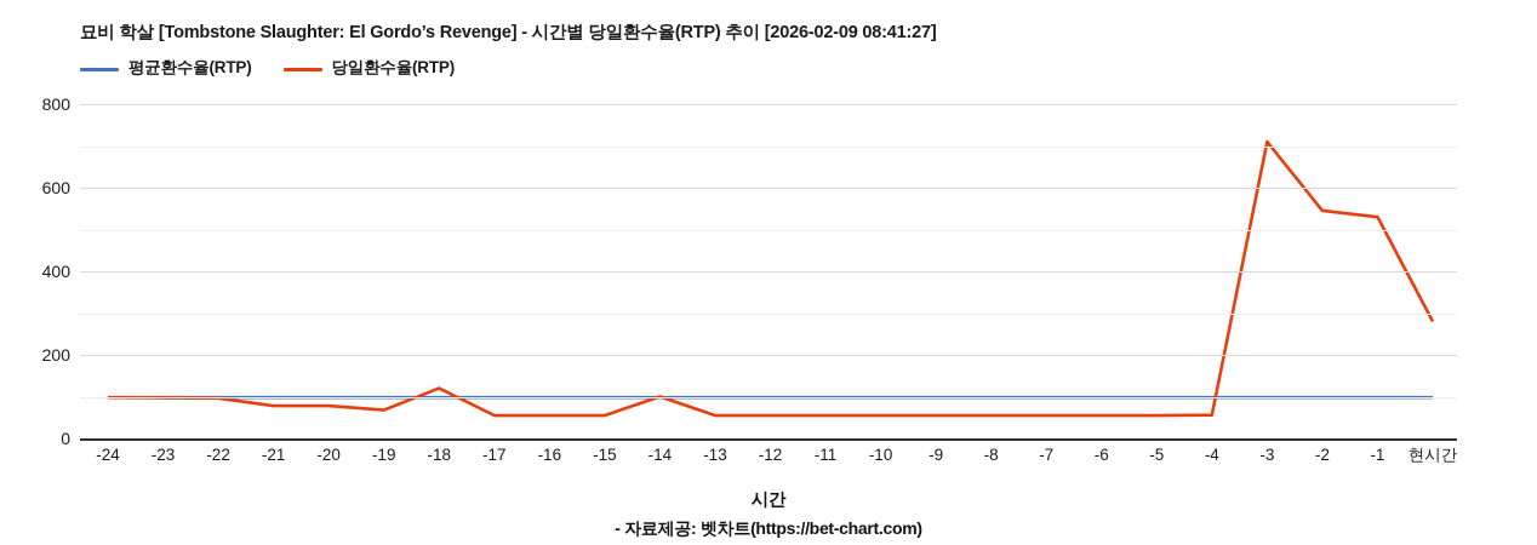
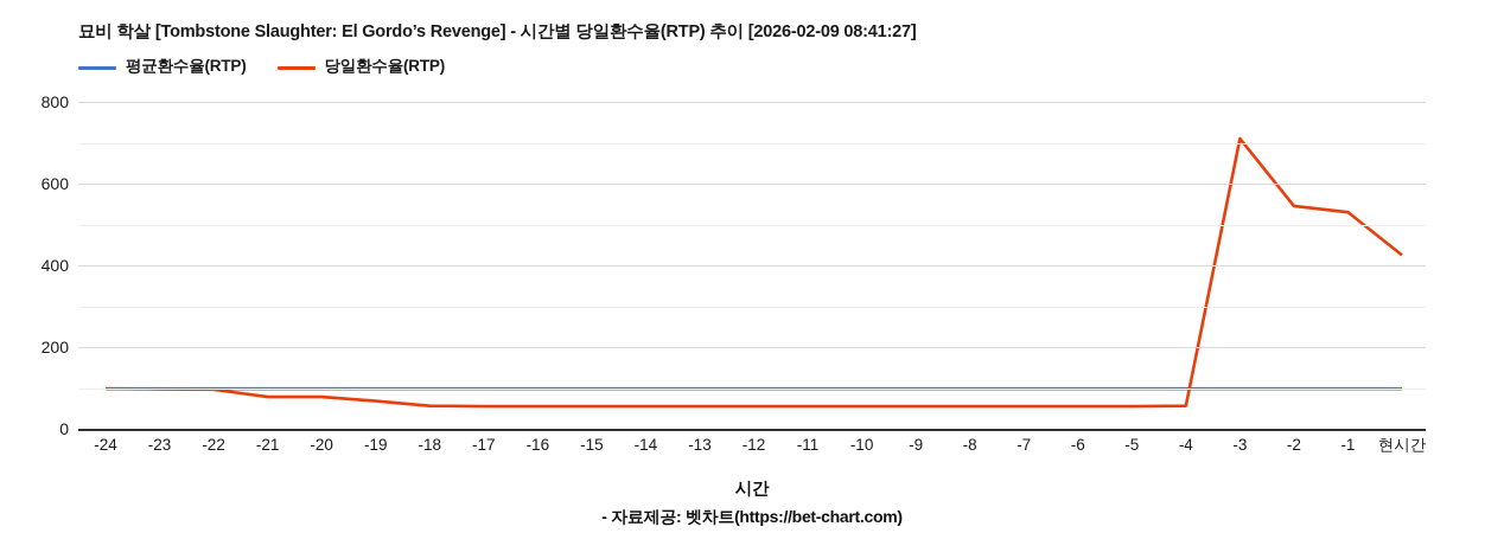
당일환수율(RTP)/-18: 120 -> 60
당일환수율(RTP)/-14: 100 -> 60
당일환수율(RTP)/현시간: 280 -> 420
